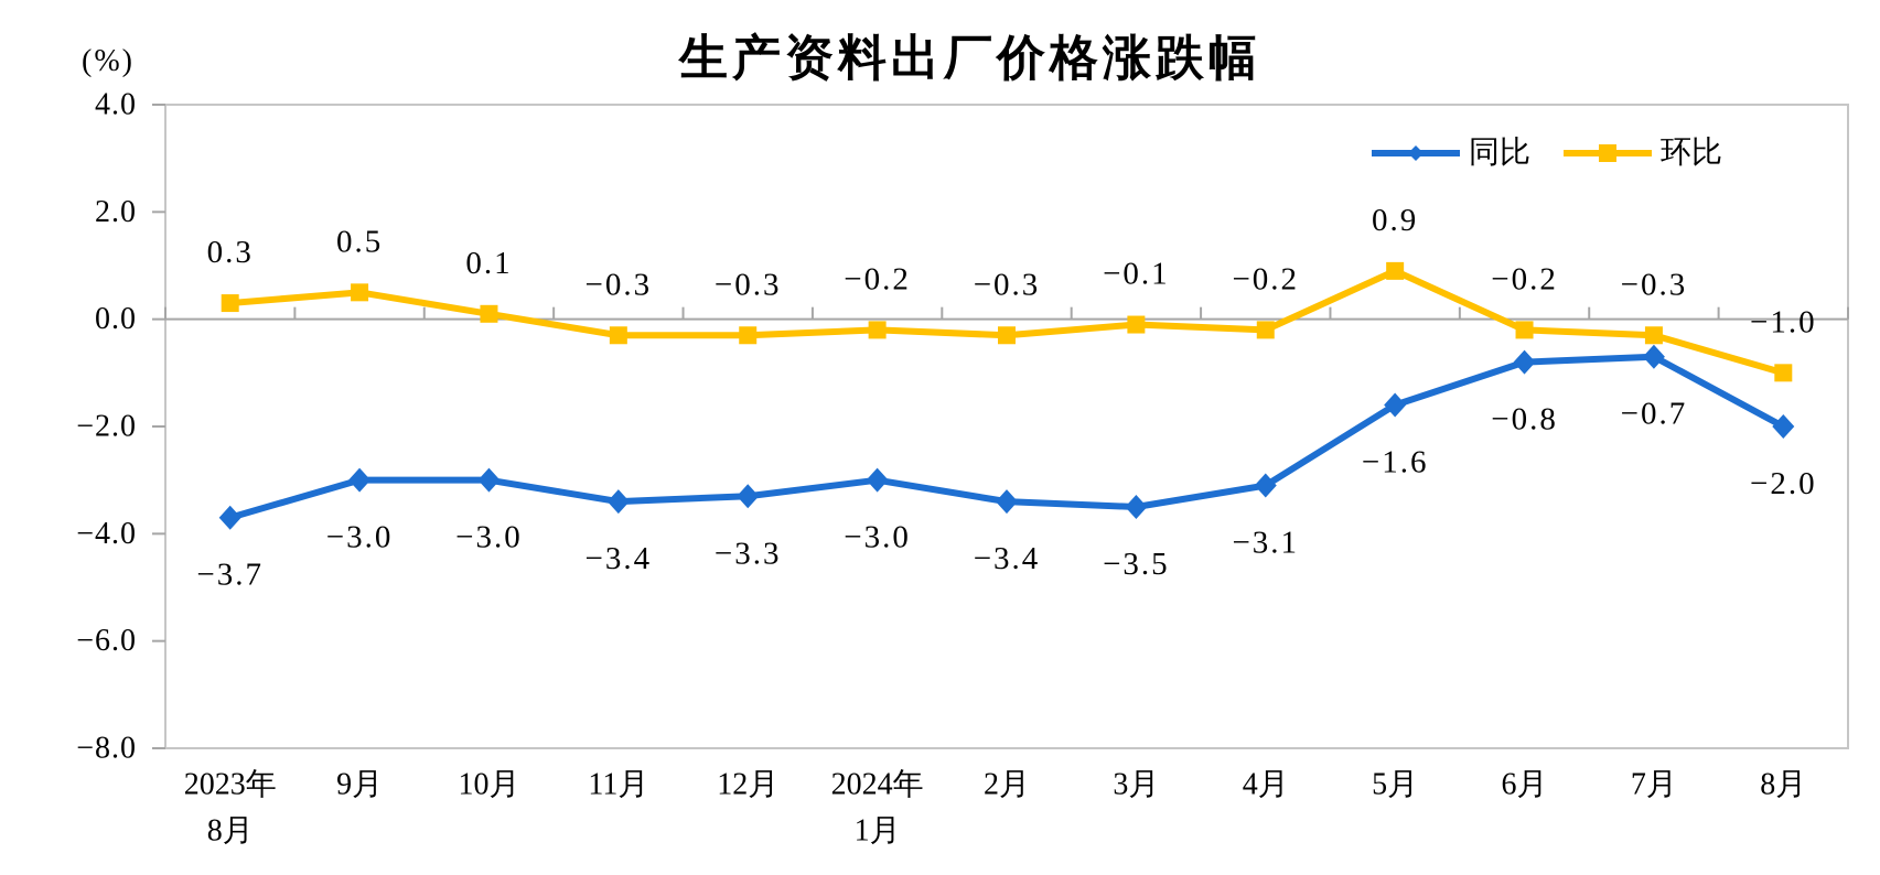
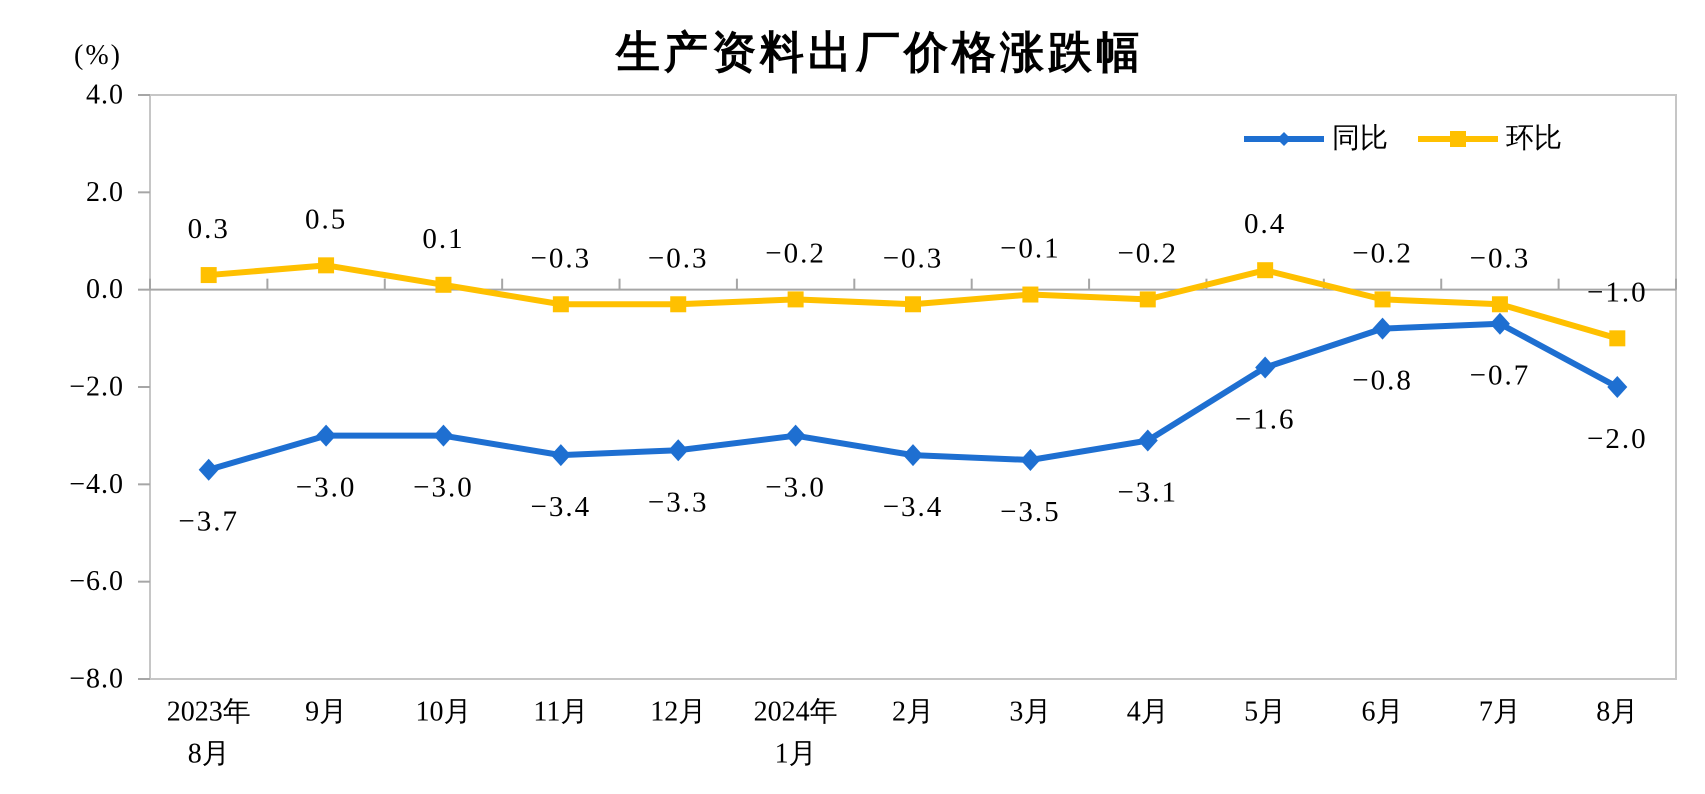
环比/5月: 0.9 -> 0.4
